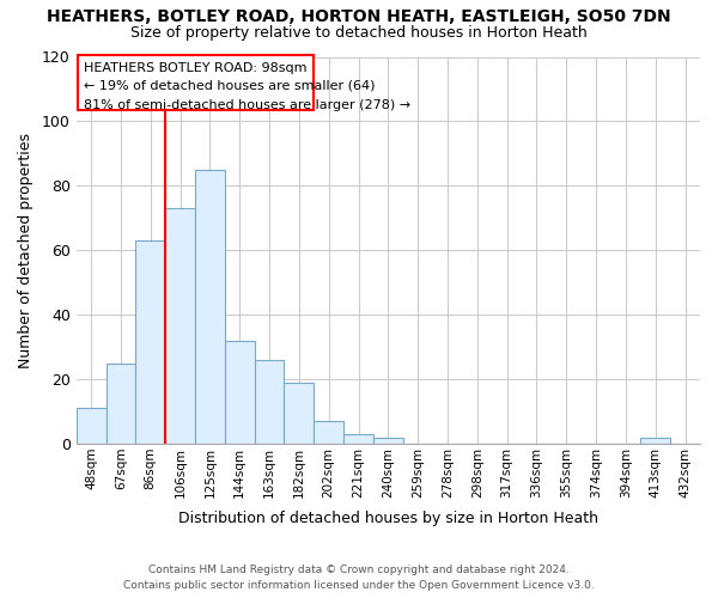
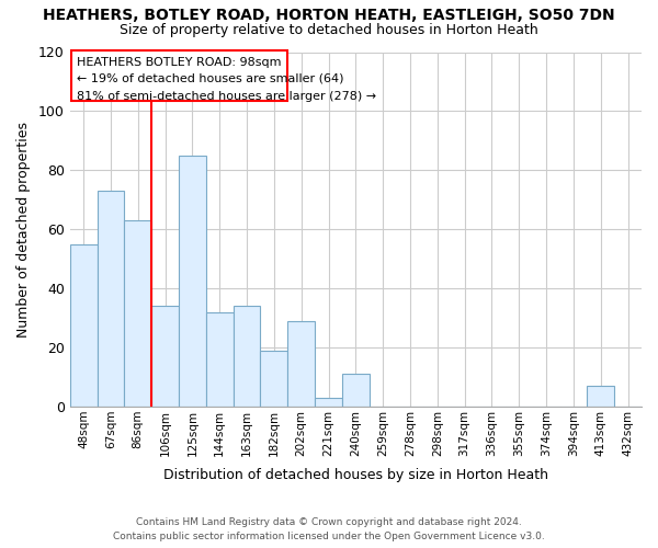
48sqm: 11 -> 55
67sqm: 25 -> 73
106sqm: 73 -> 34
163sqm: 26 -> 34
202sqm: 7 -> 29
240sqm: 2 -> 11
413sqm: 2 -> 7
